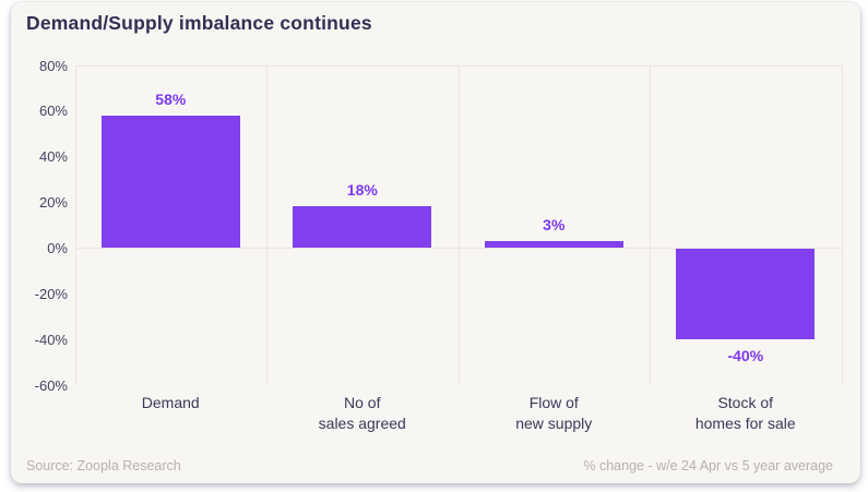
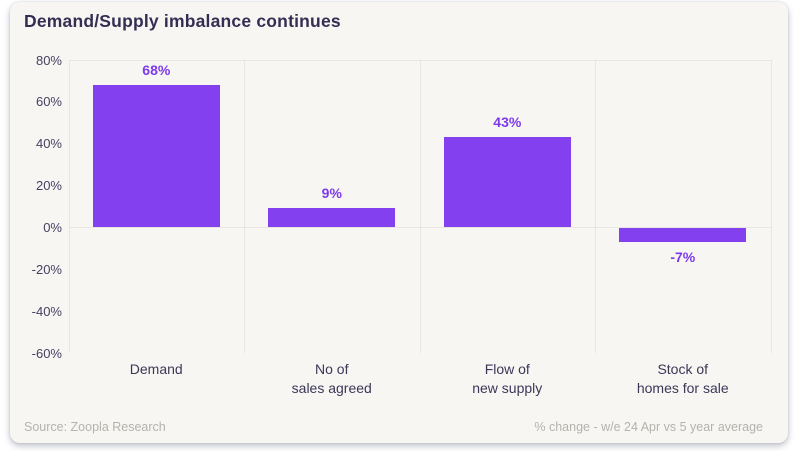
Demand: 58% -> 68%
No of sales agreed: 18% -> 9%
Flow of new supply: 3% -> 43%
Stock of homes for sale: -40% -> -7%
